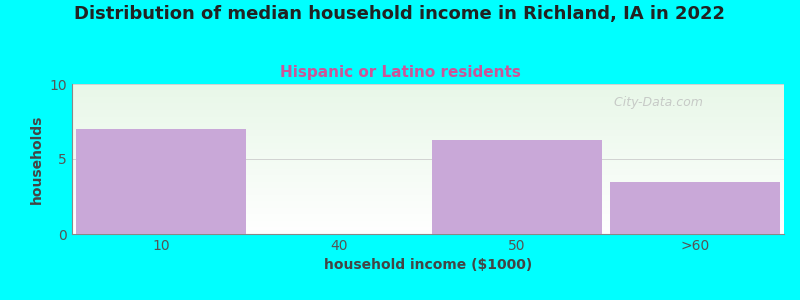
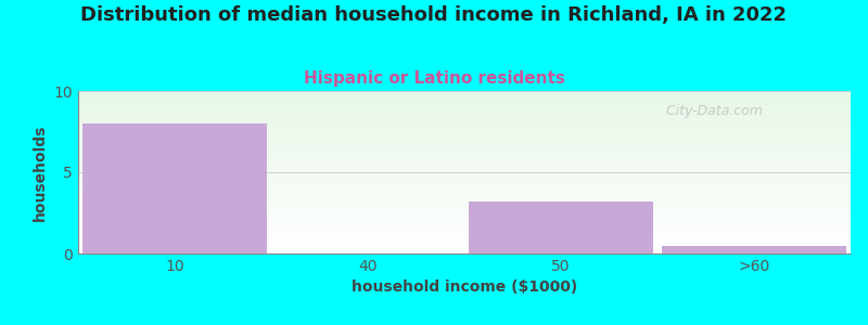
10: 7.0 -> 8.0
50: 6.3 -> 3.2
>60: 3.5 -> 0.5
